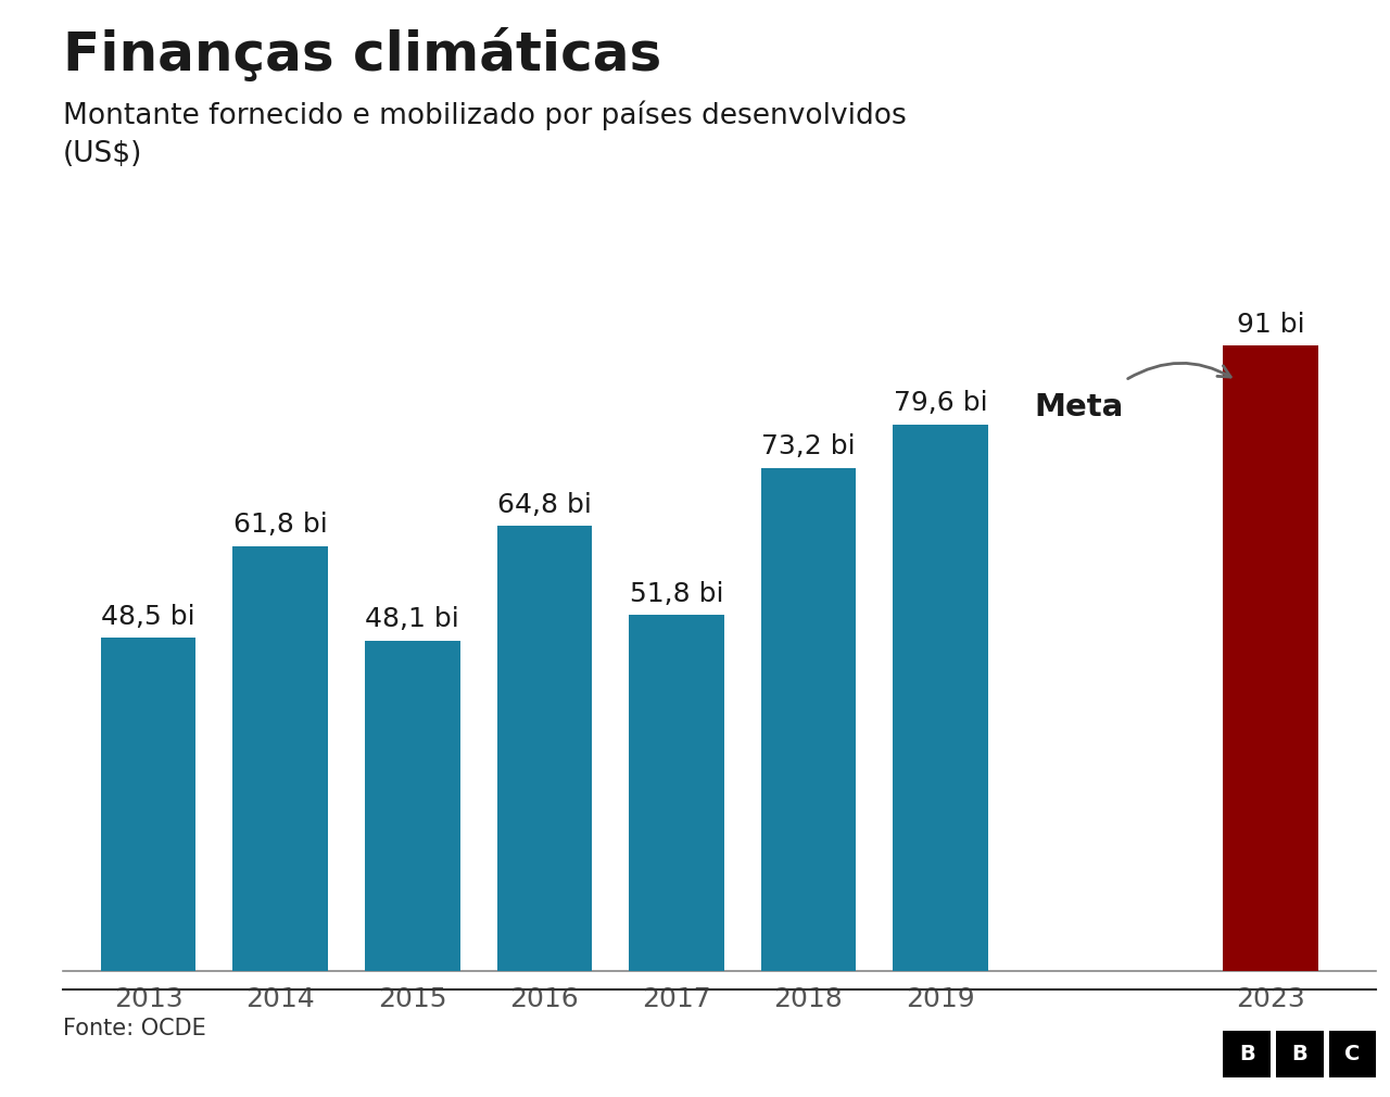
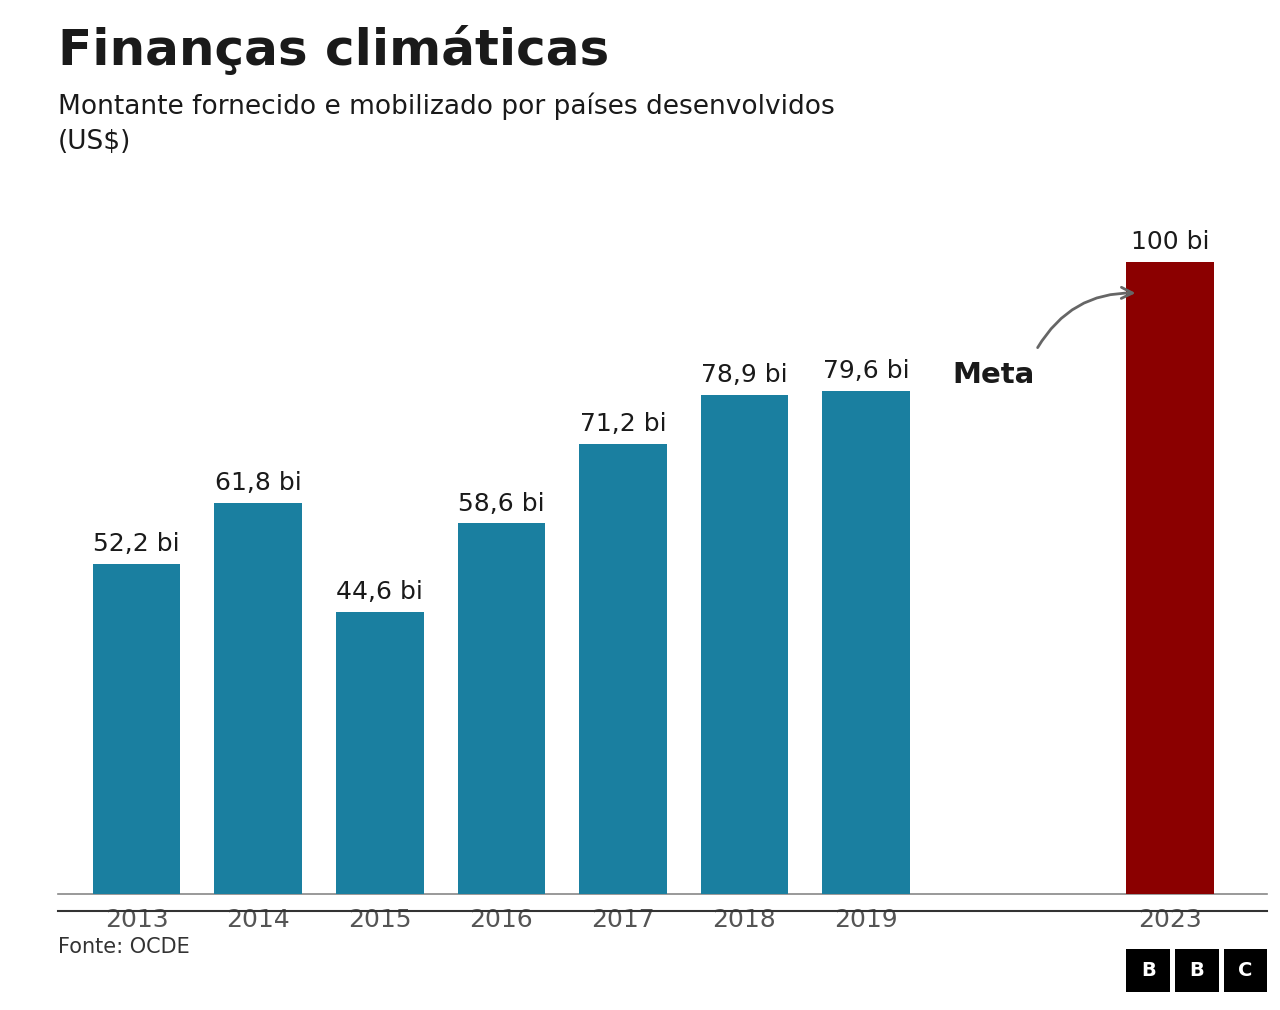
2013: 48,5 -> 52,2
2015: 48,1 -> 44,6
2016: 64,8 -> 58,6
2017: 51,8 -> 71,2
2018: 73,2 -> 78,9
2023: 91 -> 100
